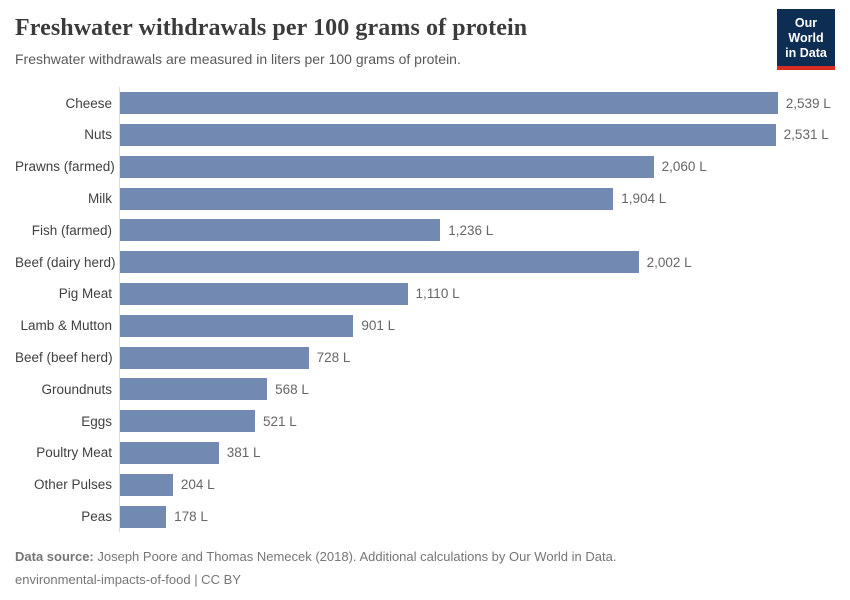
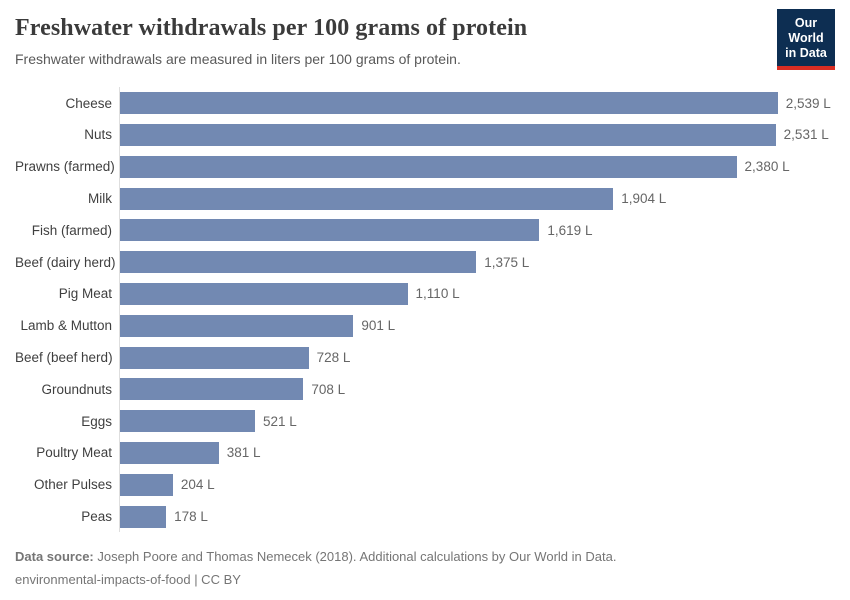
Prawns (farmed): 2,060 -> 2,380
Fish (farmed): 1,236 -> 1,619
Beef (dairy herd): 2,002 -> 1,375
Groundnuts: 568 -> 708
